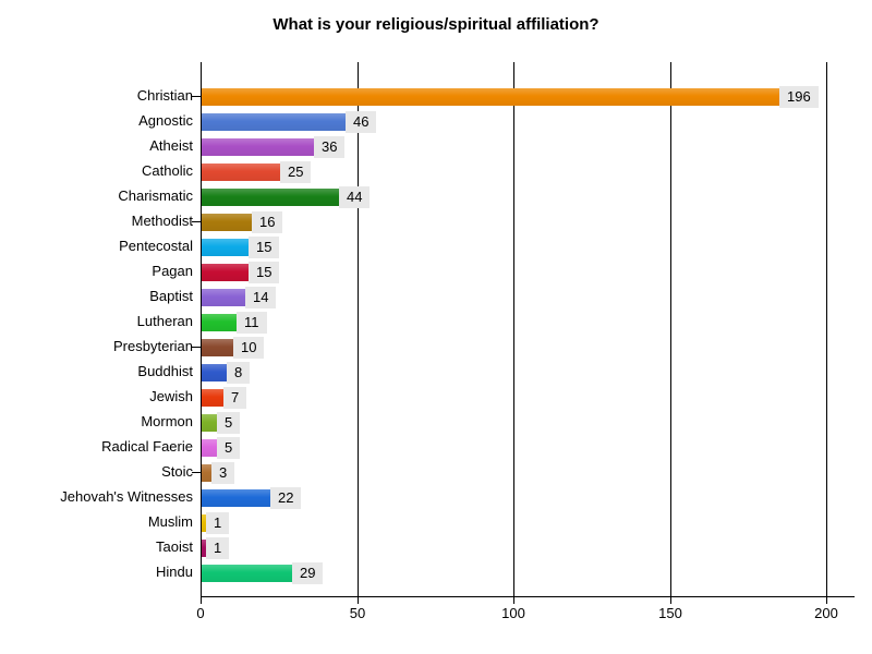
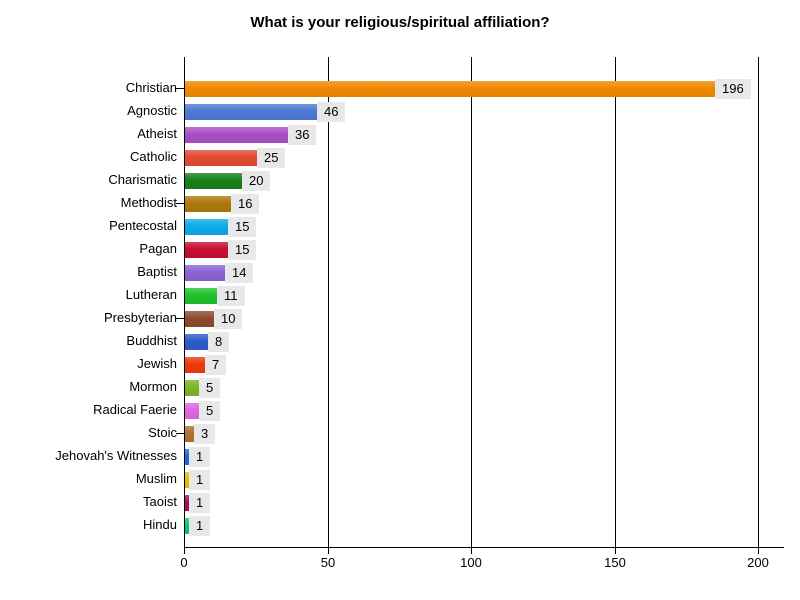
Charismatic: 44 -> 20
Jehovah's Witnesses: 22 -> 1
Hindu: 29 -> 1
